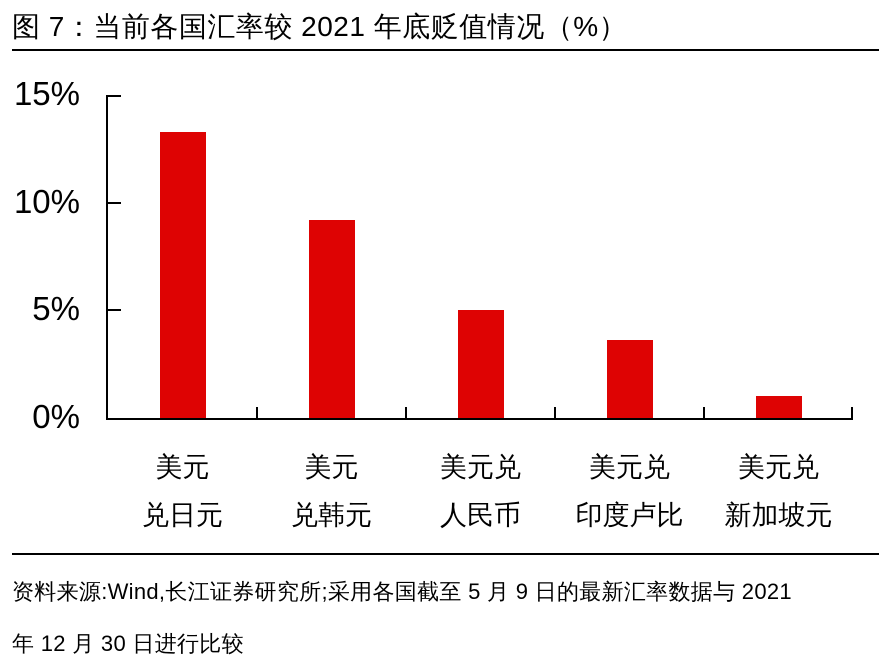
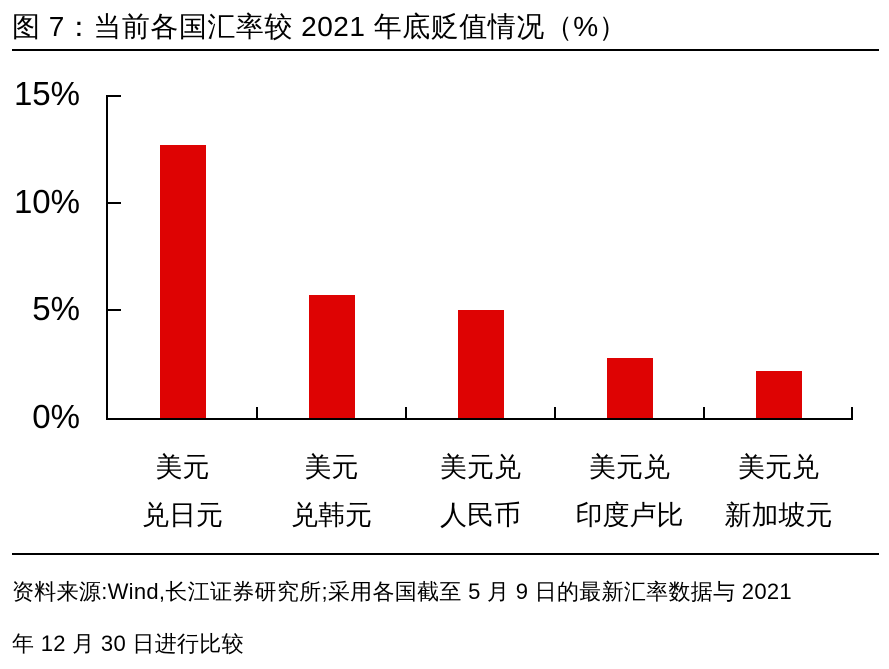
美元兑日元: 13.3% -> 12.7%
美元兑韩元: 9.2% -> 5.7%
美元兑印度卢比: 3.6% -> 2.8%
美元兑新加坡元: 1.0% -> 2.2%
